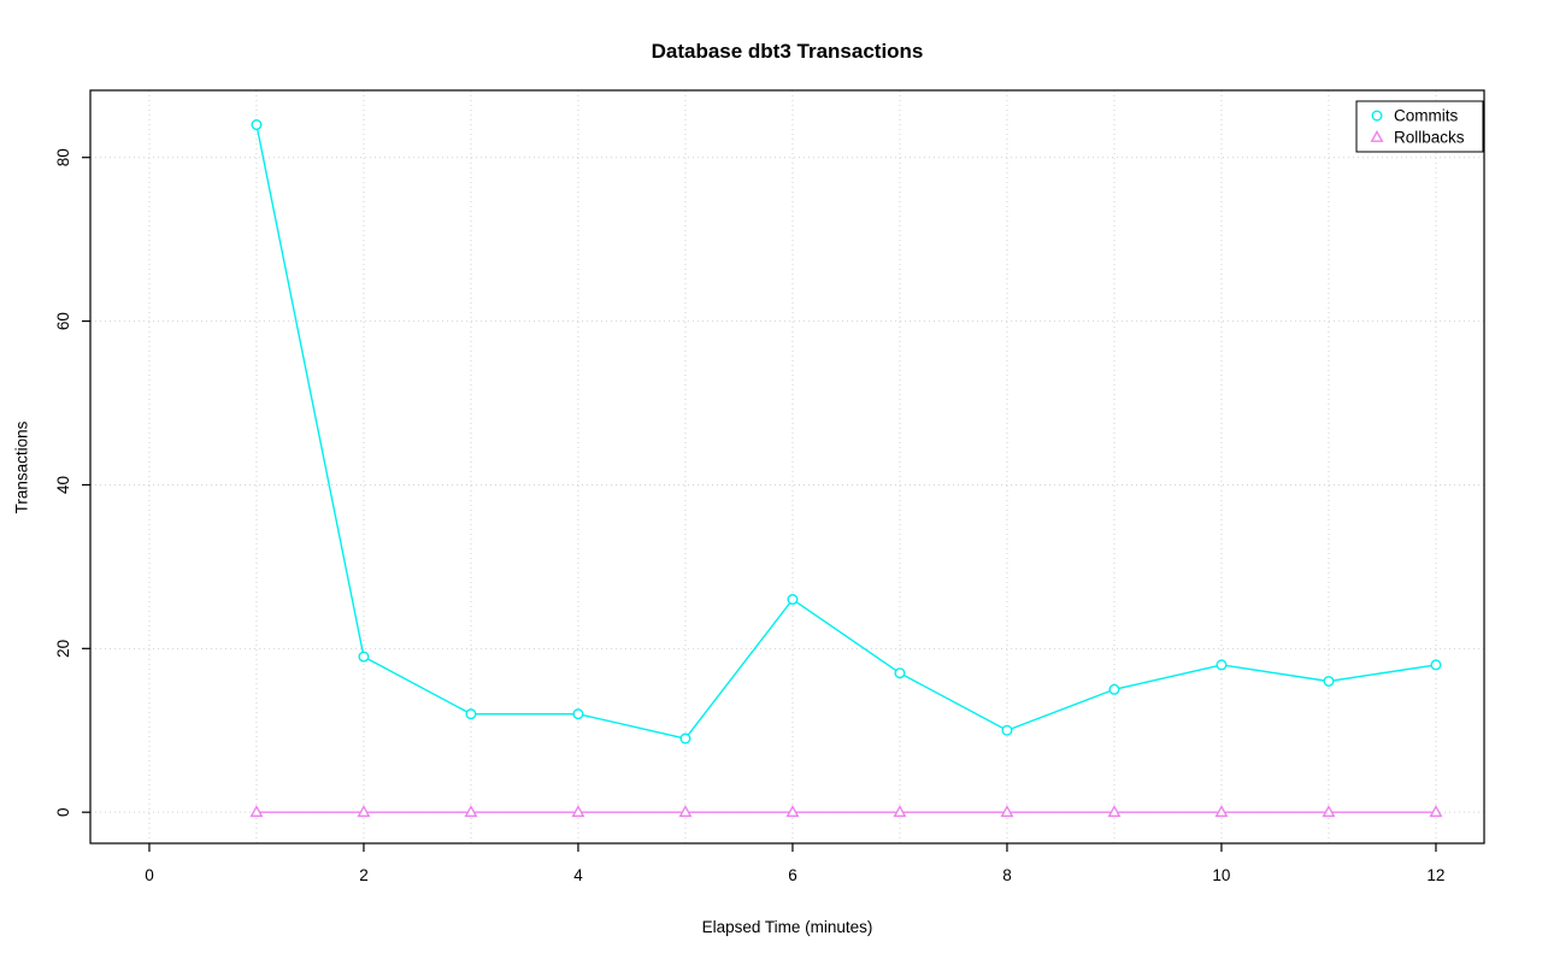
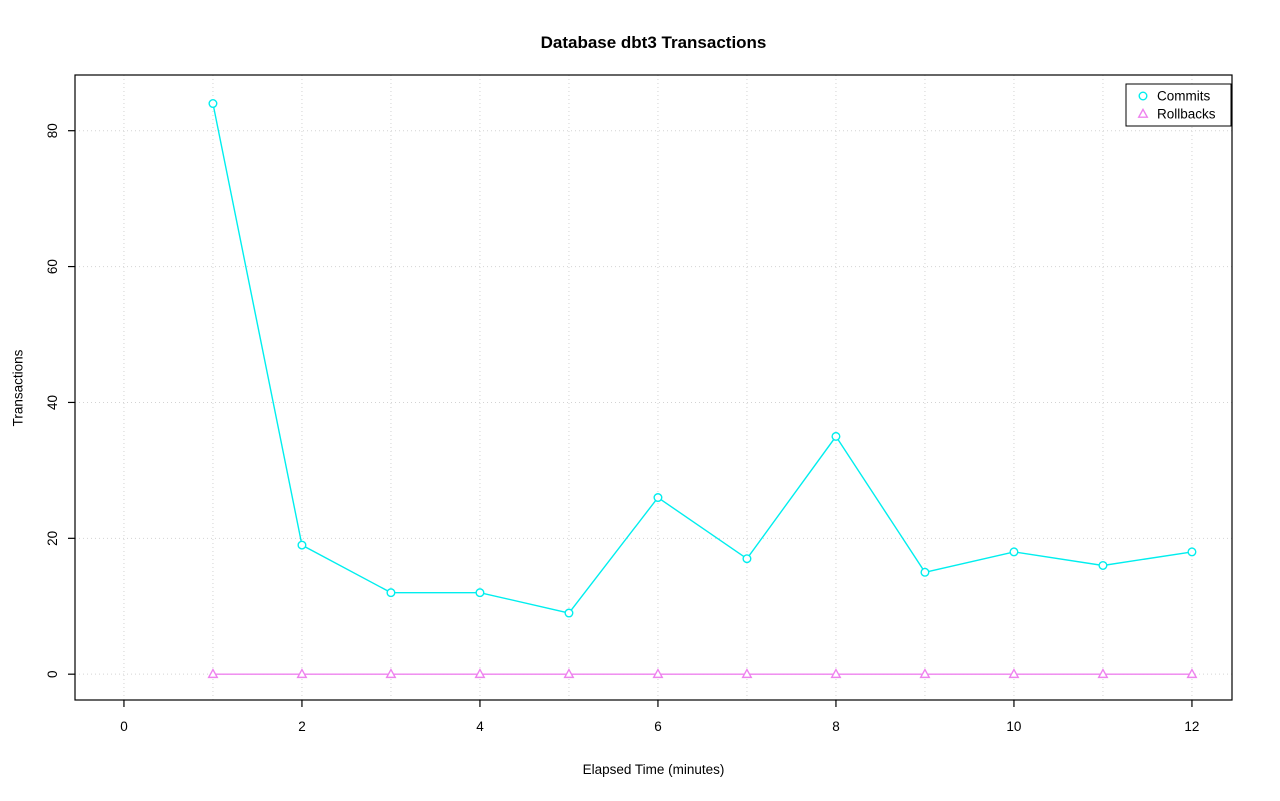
Commits/8: 10 -> 35
